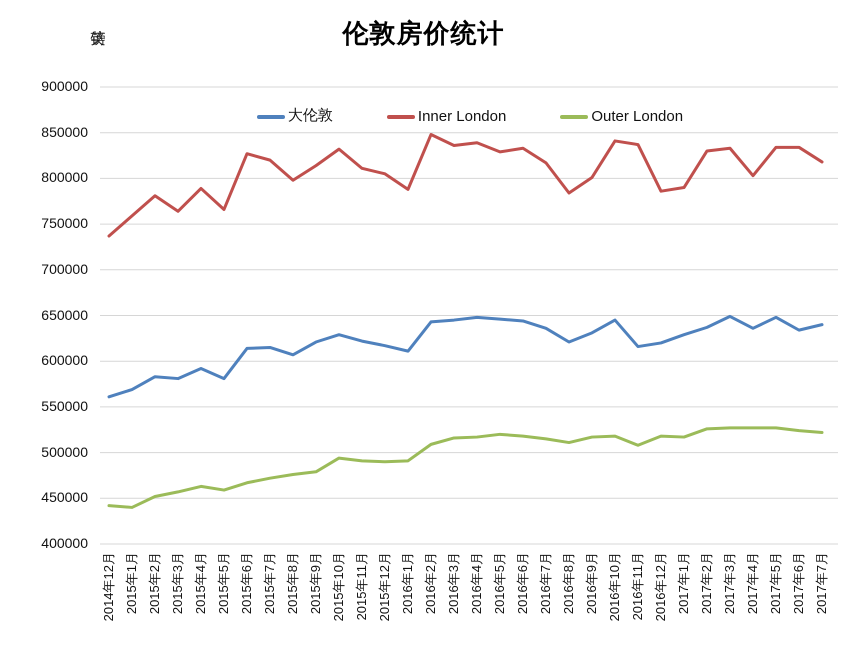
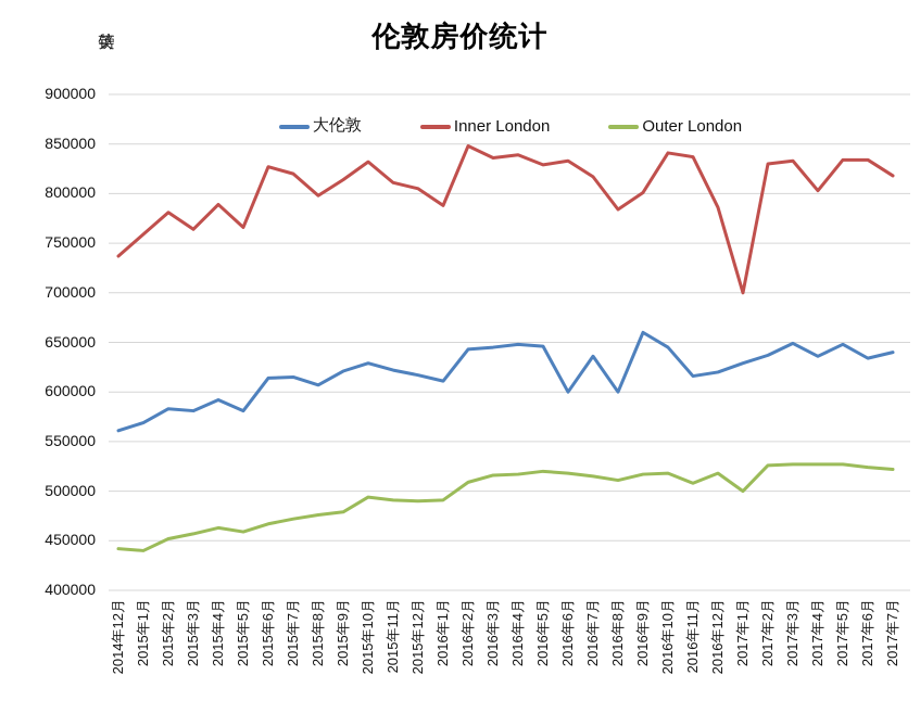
大伦敦/2016年6月: 640000 -> 600000
大伦敦/2016年8月: 620000 -> 600000
大伦敦/2016年9月: 630000 -> 660000
Inner London/2017年1月: 790000 -> 700000
Outer London/2017年1月: 520000 -> 500000
